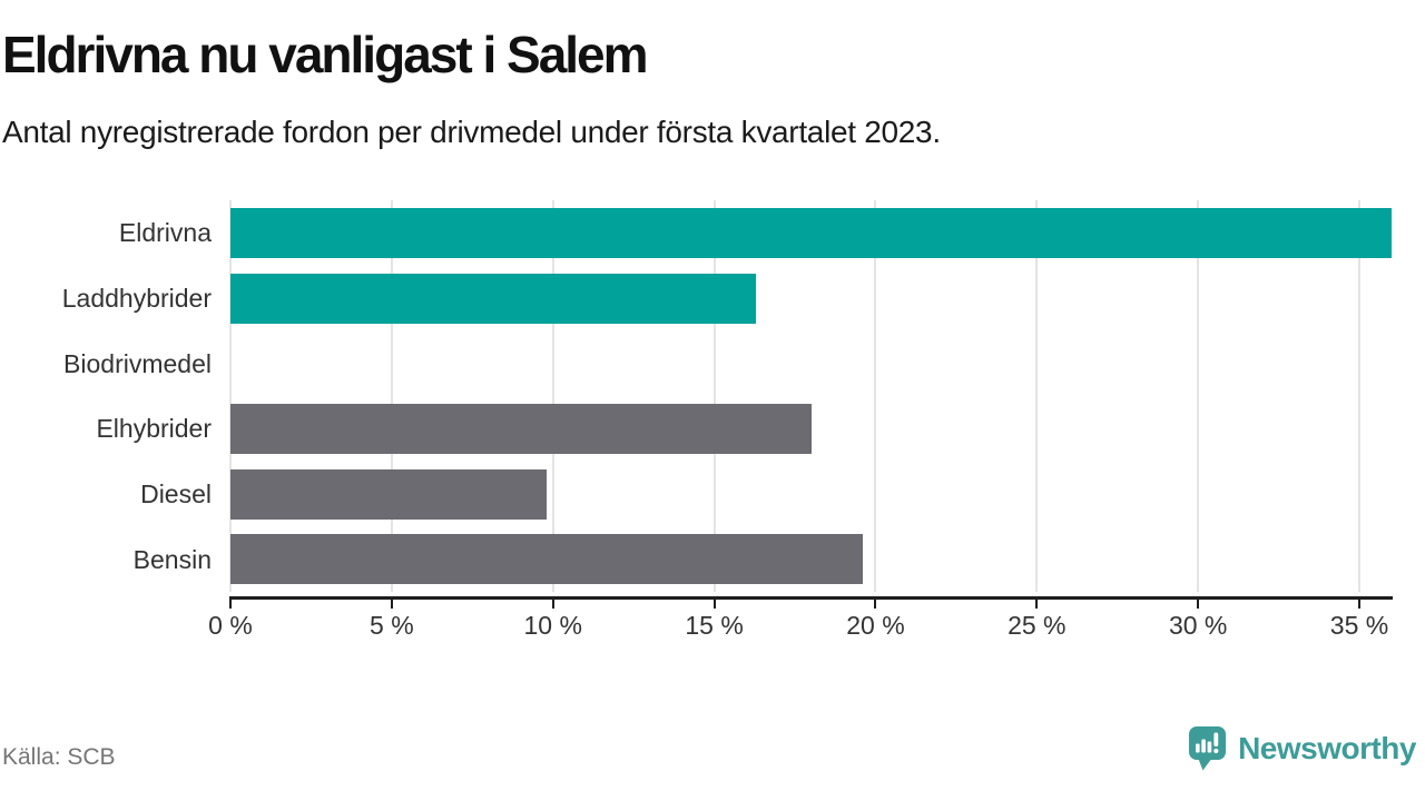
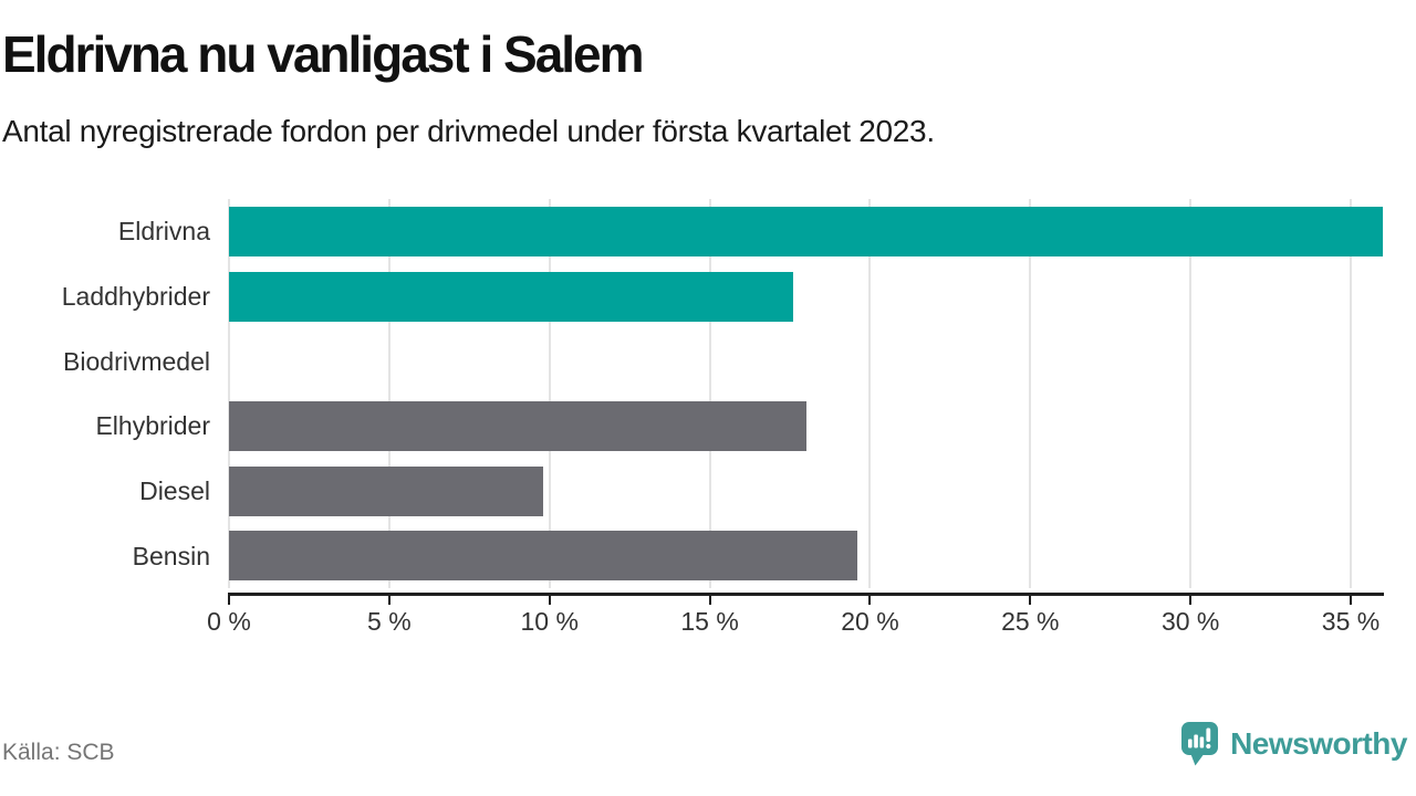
Laddhybrider: 16.3% -> 17.6%
